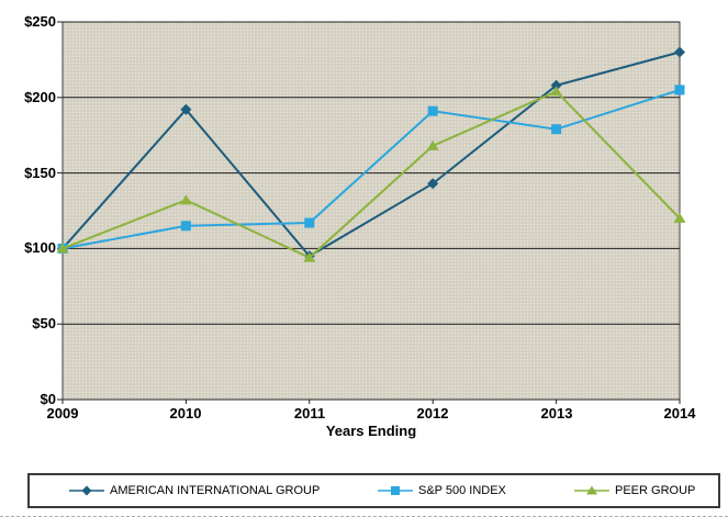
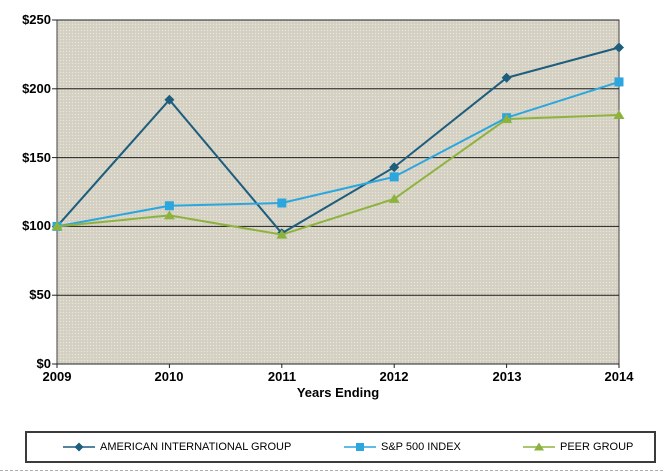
PEER GROUP/2010: $132 -> $108
S&P 500 INDEX/2012: $191 -> $136
PEER GROUP/2012: $168 -> $120
PEER GROUP/2013: $204 -> $178
PEER GROUP/2014: $120 -> $181
